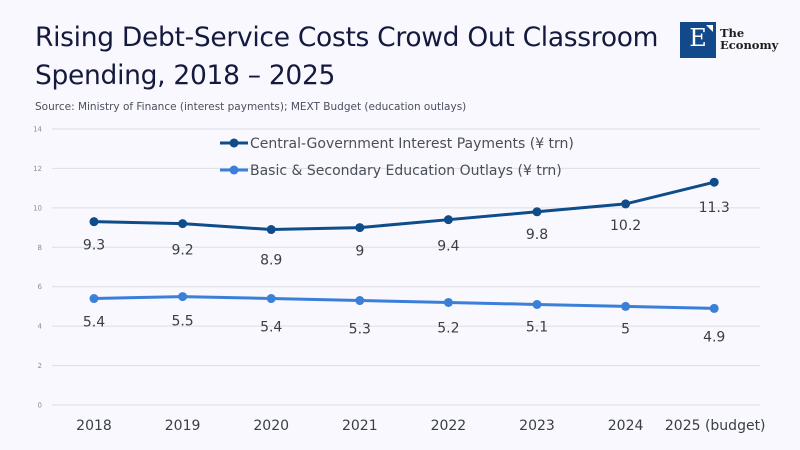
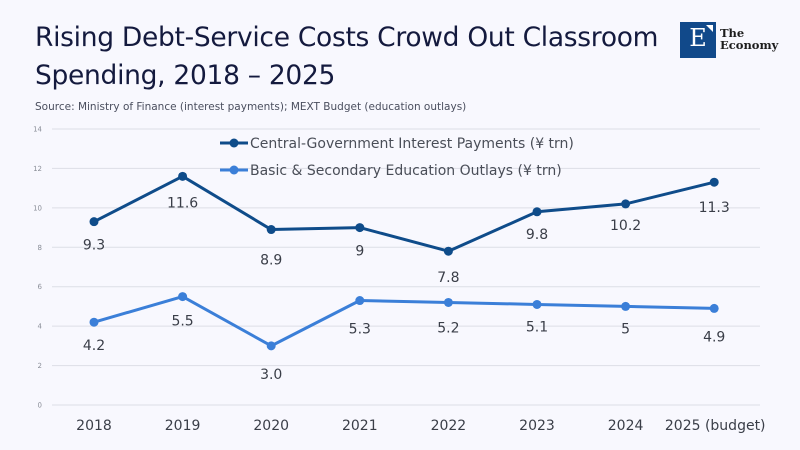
Basic & Secondary Education Outlays (¥ trn)/2018: 5.4 -> 4.2
Central-Government Interest Payments (¥ trn)/2019: 9.2 -> 11.6
Basic & Secondary Education Outlays (¥ trn)/2020: 5.4 -> 3.0
Central-Government Interest Payments (¥ trn)/2022: 9.4 -> 7.8
